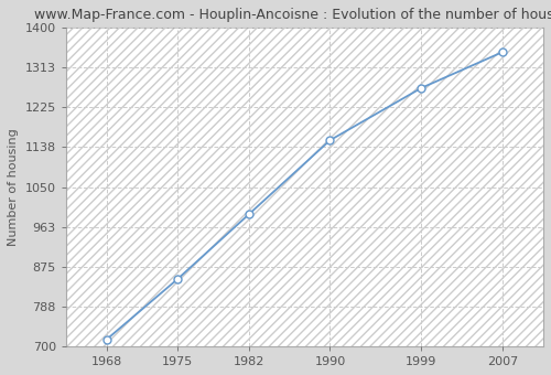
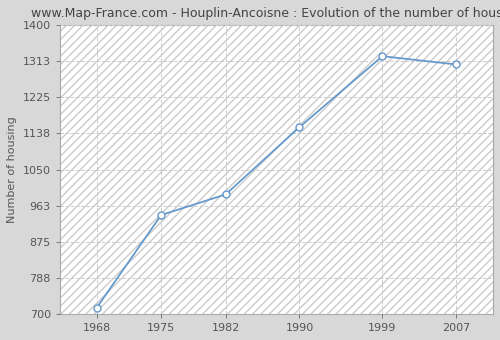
1975: 848 -> 940
1999: 1268 -> 1325
2007: 1347 -> 1305
